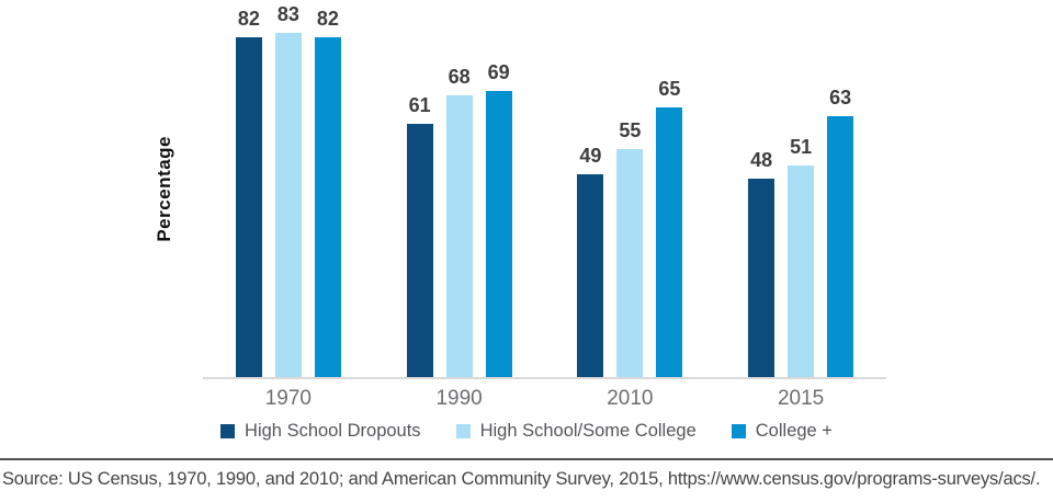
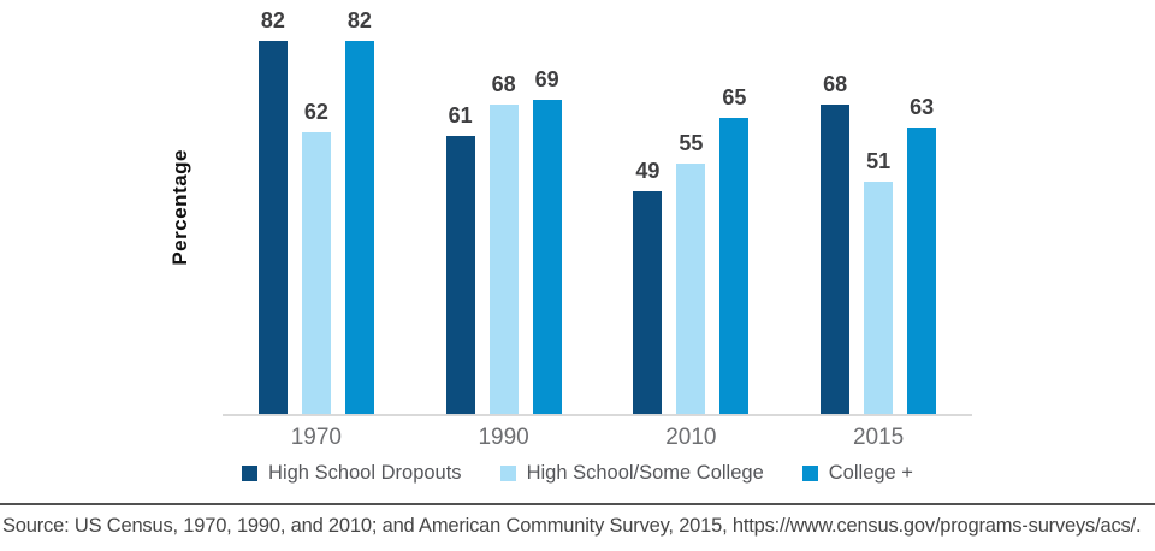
High School/Some College/1970: 83 -> 62
High School Dropouts/2015: 48 -> 68
